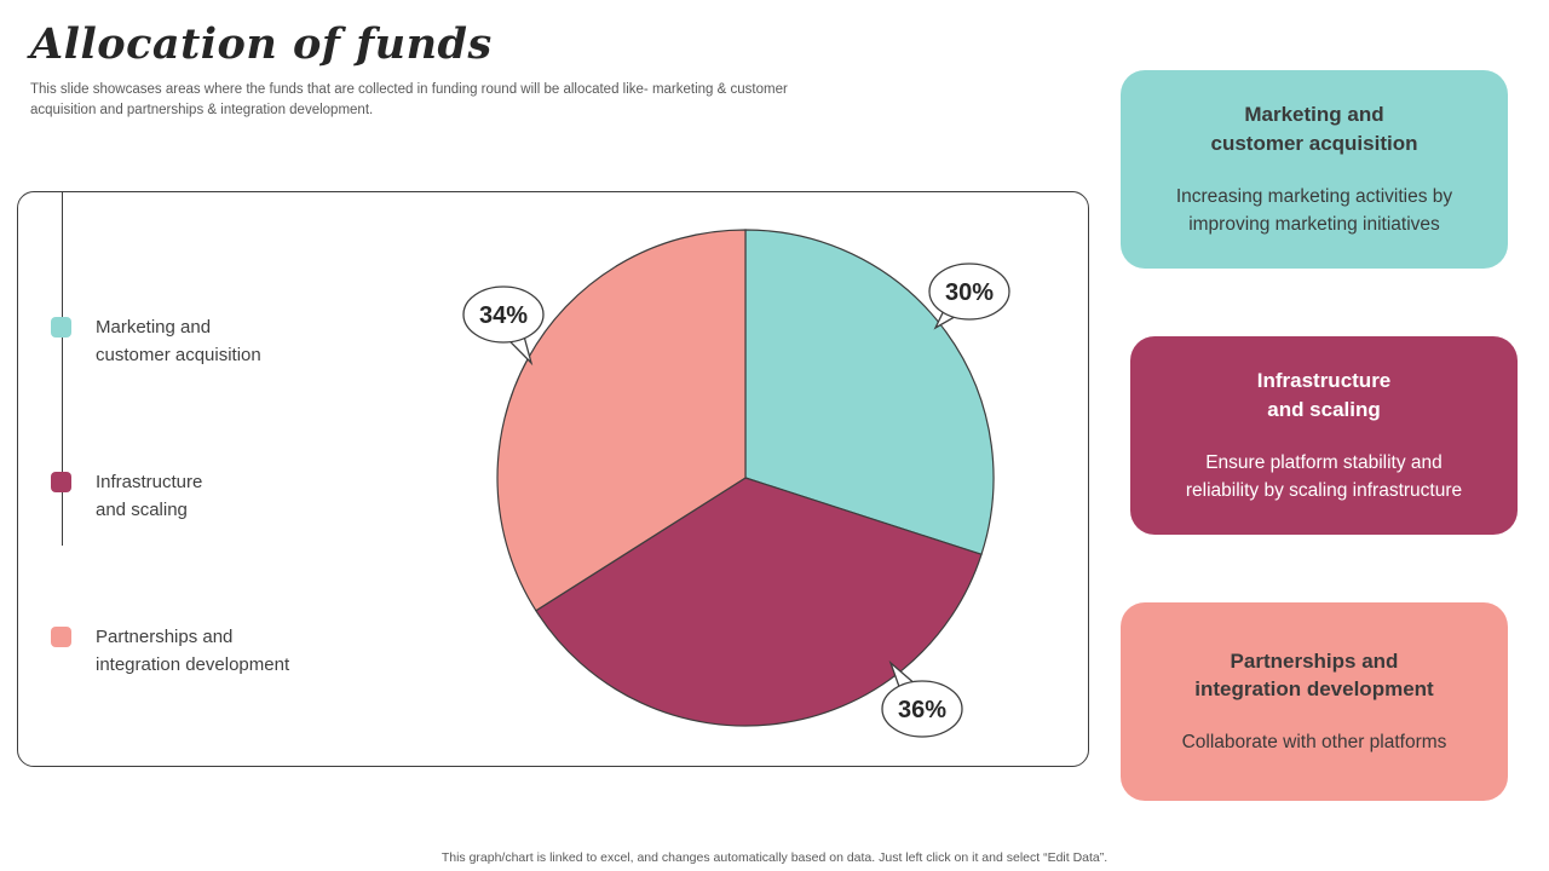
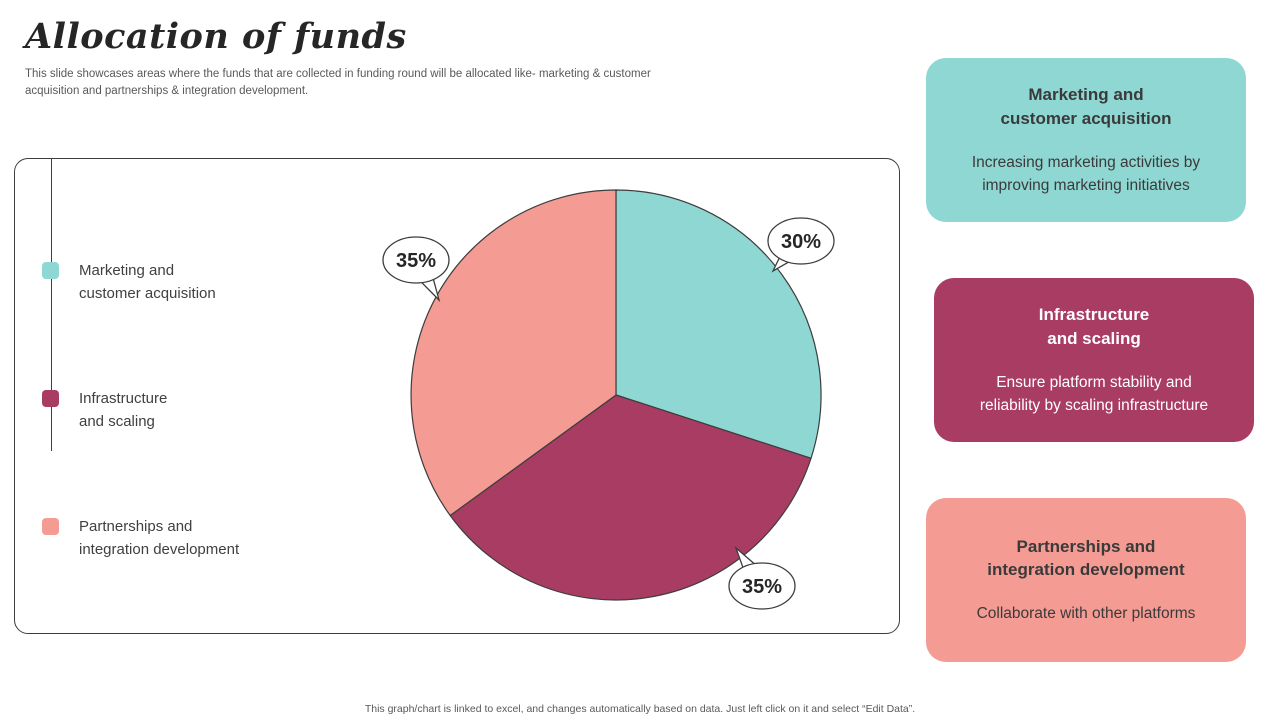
Infrastructure and scaling: 36% -> 35%
Partnerships and integration development: 34% -> 35%
